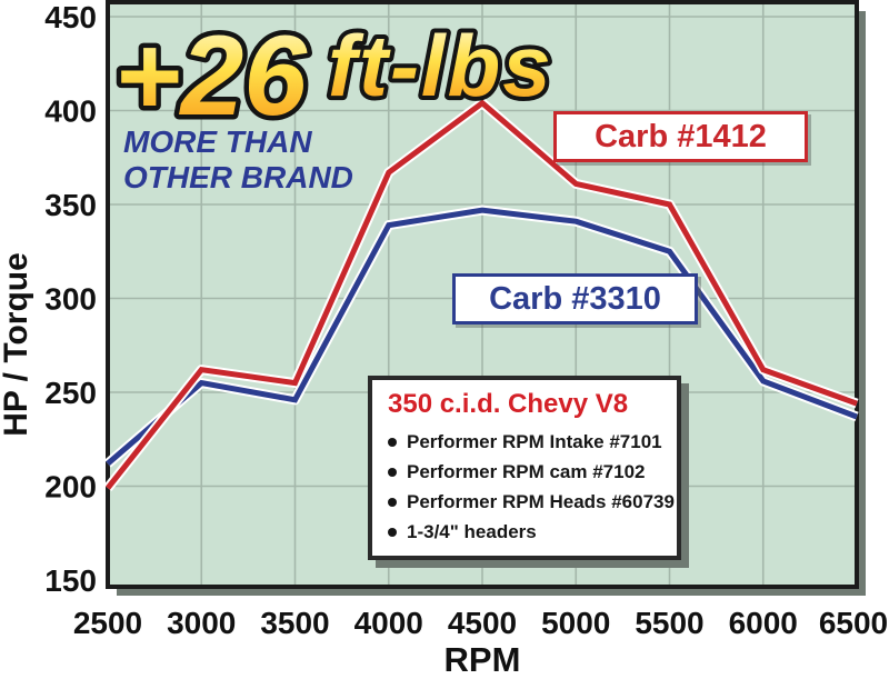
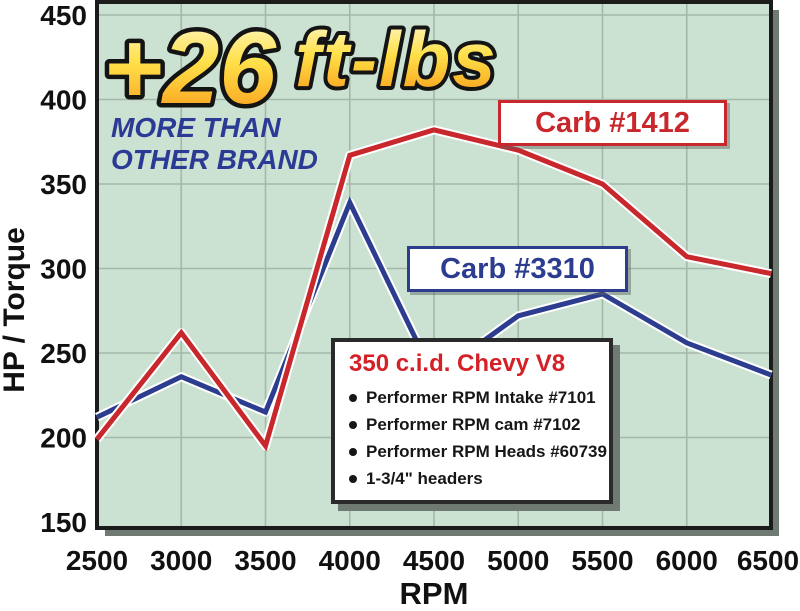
Carb #3310/3000: 255 -> 236
Carb #1412/3500: 255 -> 195
Carb #3310/3500: 246 -> 215
Carb #1412/4500: 404 -> 382
Carb #3310/4500: 347 -> 236
Carb #1412/5000: 361 -> 370
Carb #3310/5000: 341 -> 272
Carb #3310/5500: 325 -> 285
Carb #1412/6000: 262 -> 307
Carb #1412/6500: 244 -> 297
